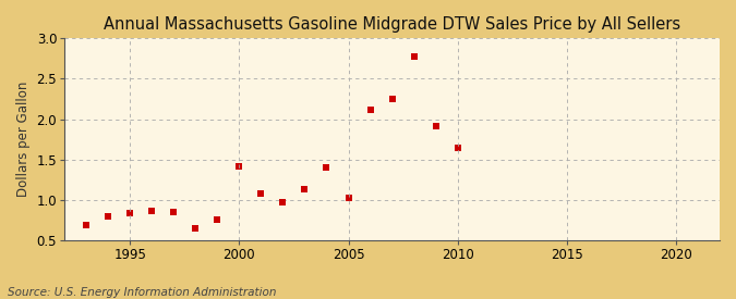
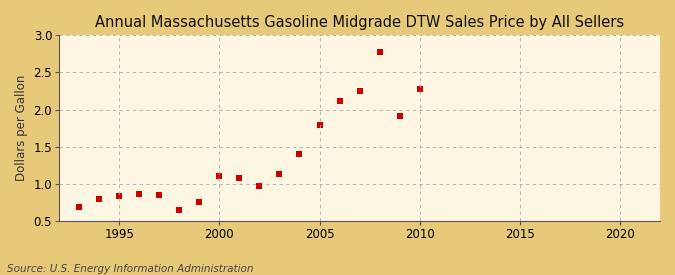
2000: 1.42 -> 1.10
2005: 1.02 -> 1.79
2010: 1.64 -> 2.28
